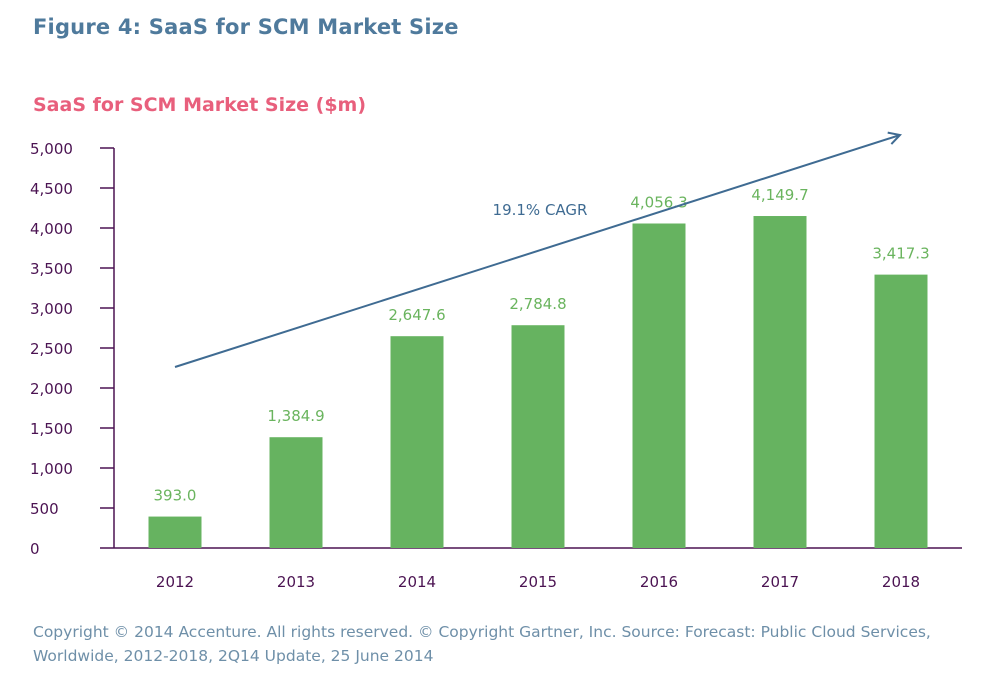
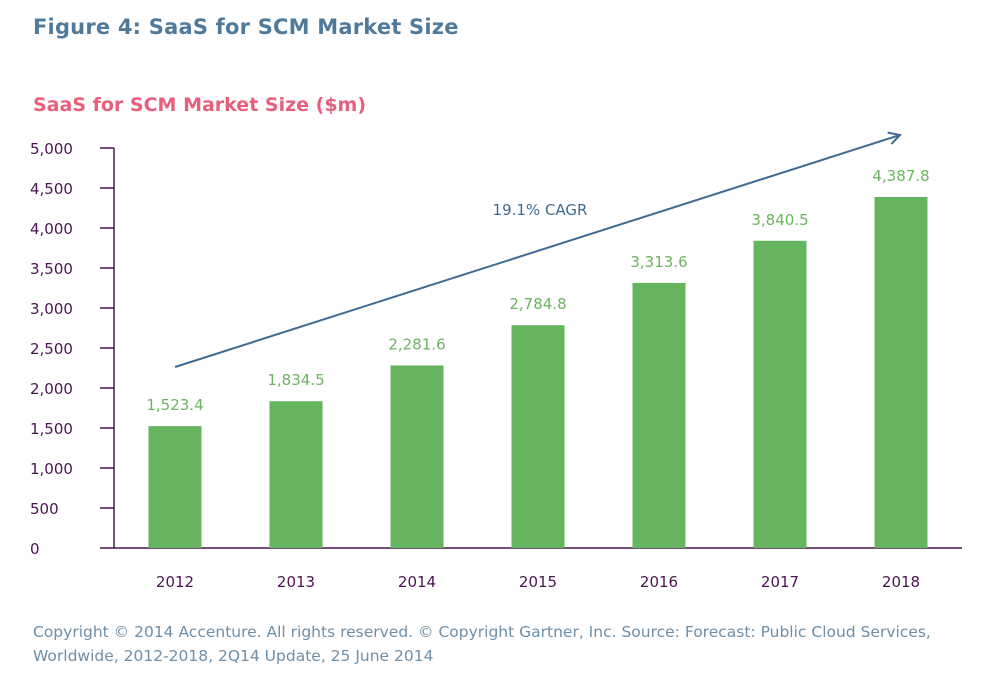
2012: 393.0 -> 1,523.4
2013: 1,384.9 -> 1,834.5
2014: 2,647.6 -> 2,281.6
2016: 4,056.3 -> 3,313.6
2017: 4,149.7 -> 3,840.5
2018: 3,417.3 -> 4,387.8
